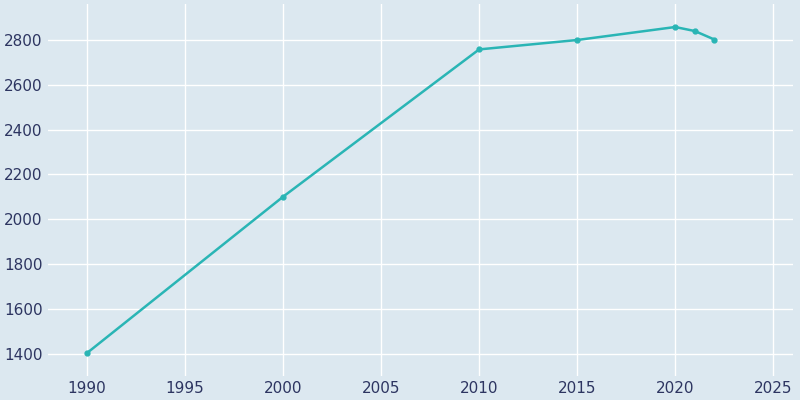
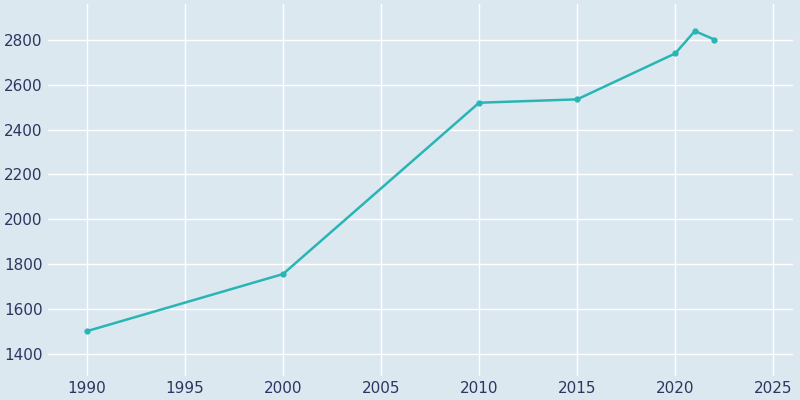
1990: 1402 -> 1500
2000: 2100 -> 1755
2010: 2758 -> 2520
2015: 2800 -> 2535
2020: 2858 -> 2740
